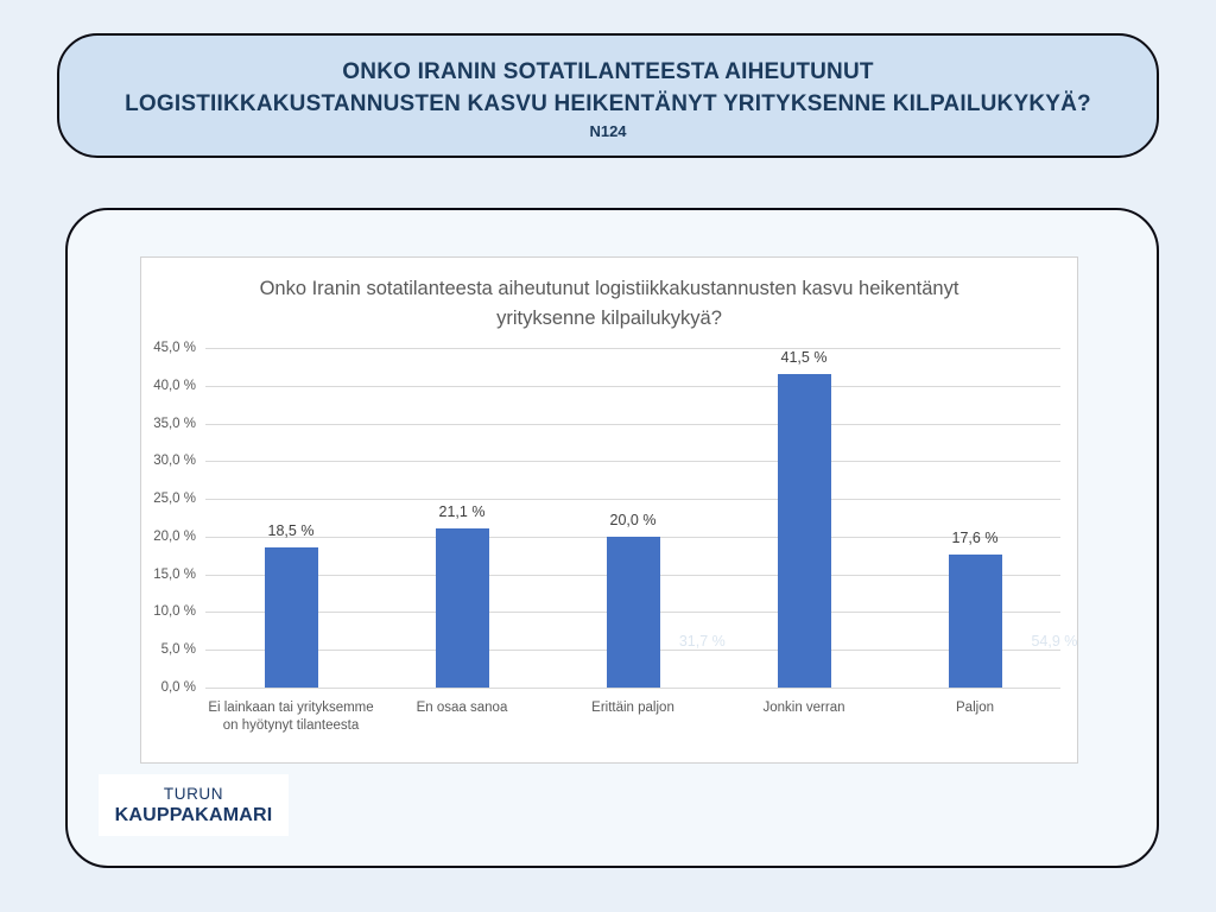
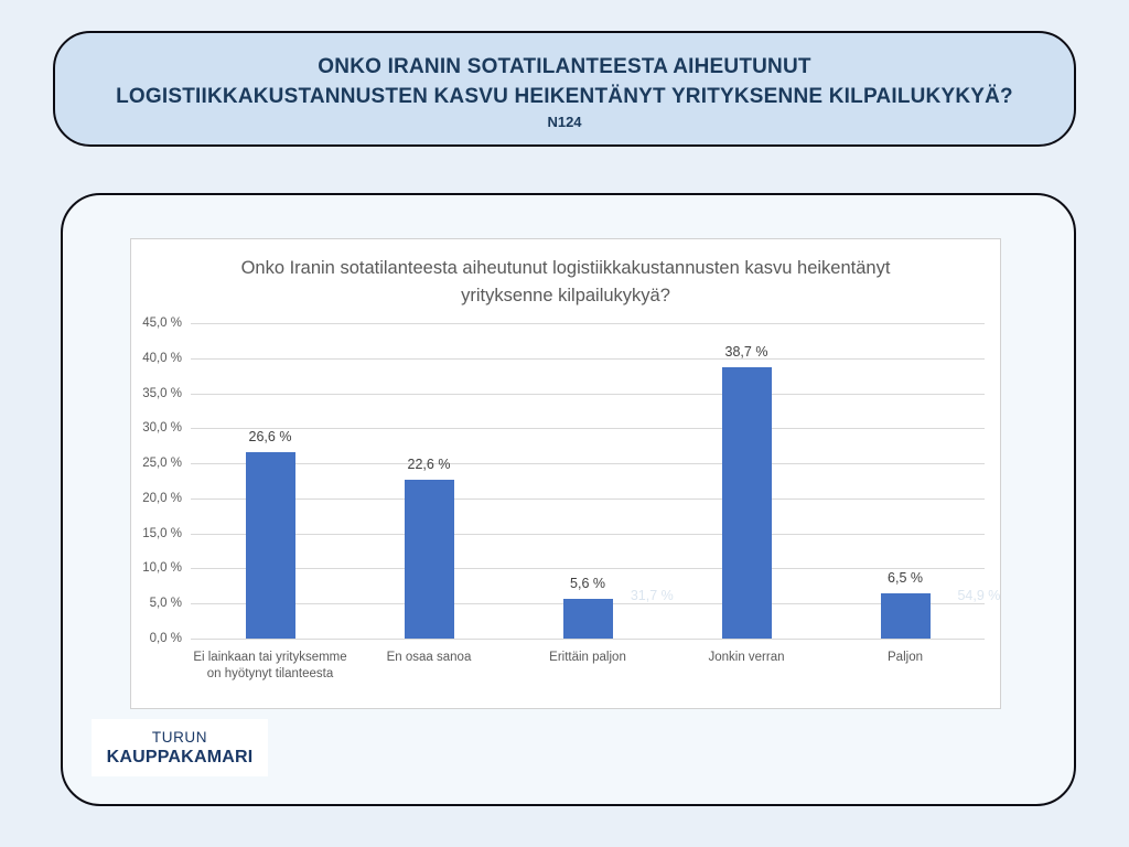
Ei lainkaan tai yrityksemme on hyötynyt tilanteesta: 18,5 -> 26,6
En osaa sanoa: 21,1 -> 22,6
Erittäin paljon: 20,0 -> 5,6
Jonkin verran: 41,5 -> 38,7
Paljon: 17,6 -> 6,5
